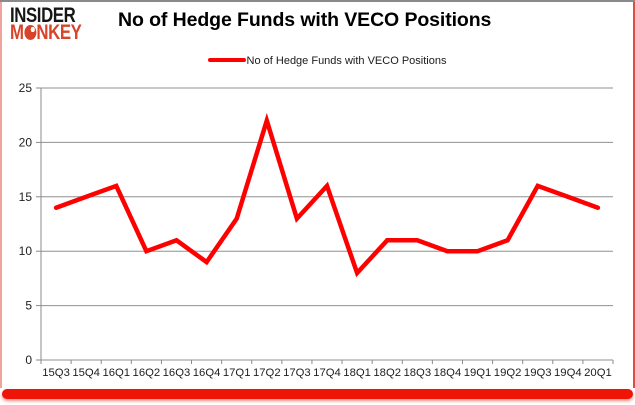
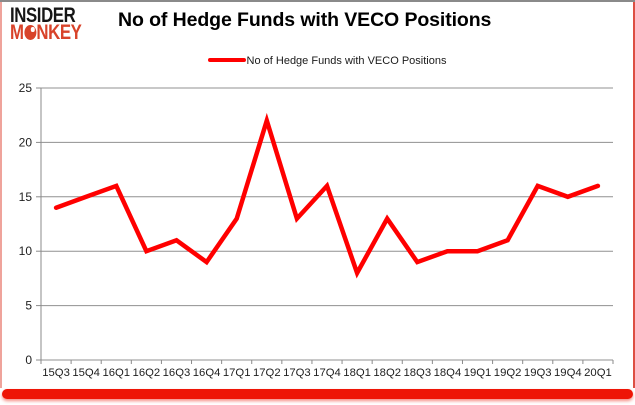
18Q2: 11 -> 13
18Q3: 11 -> 9
20Q1: 14 -> 16
